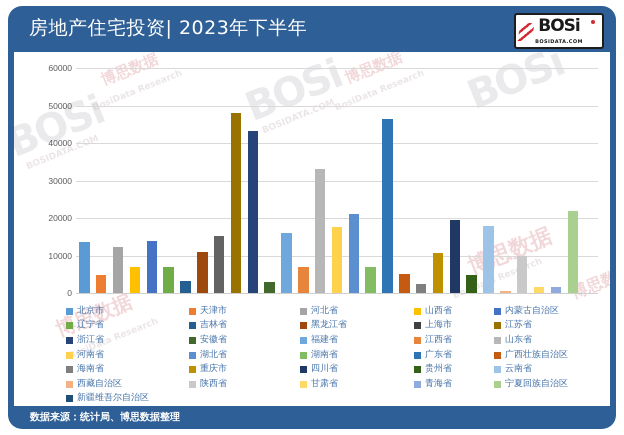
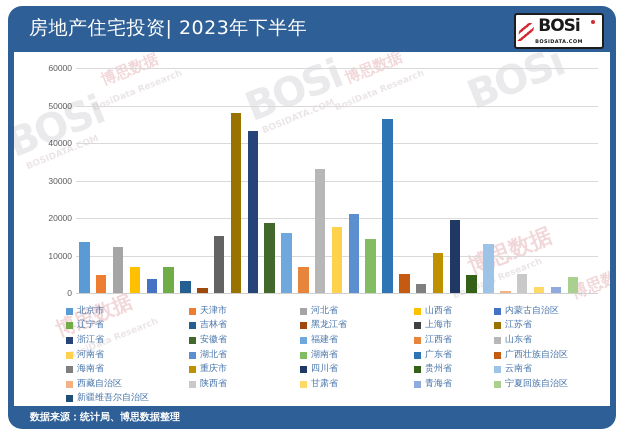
内蒙古自治区: 14000 -> 4000
黑龙江省: 11000 -> 1000
安徽省: 3000 -> 19000
湖南省: 7000 -> 14000
云南省: 18000 -> 13000
陕西省: 10000 -> 5000
宁夏回族自治区: 22000 -> 4000
